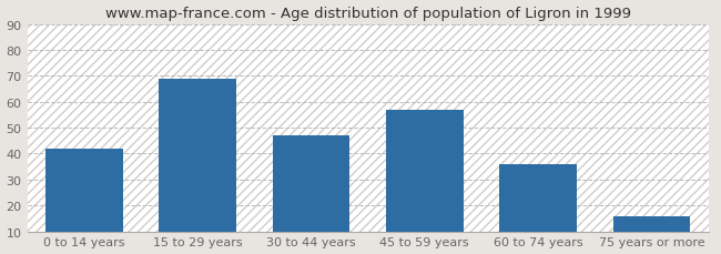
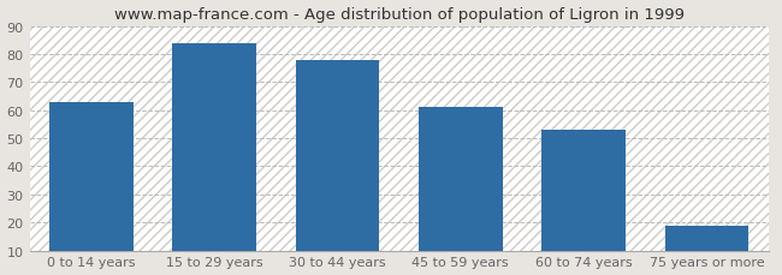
0 to 14 years: 42 -> 63
15 to 29 years: 69 -> 84
30 to 44 years: 47 -> 78
45 to 59 years: 57 -> 61
60 to 74 years: 36 -> 53
75 years or more: 16 -> 19
